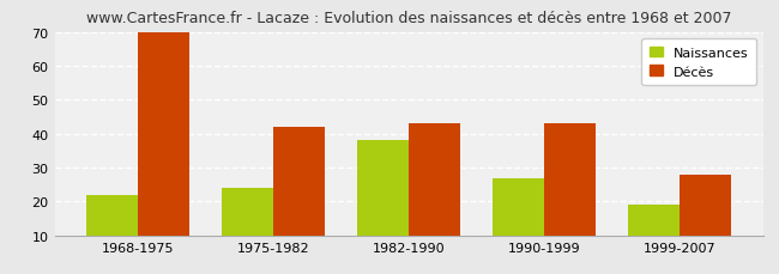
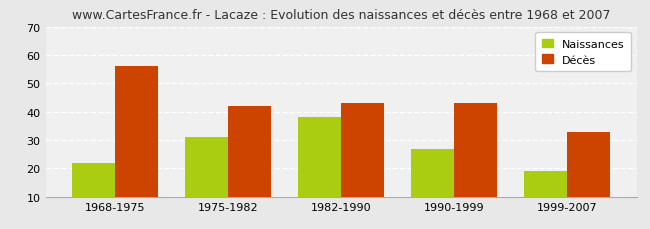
Décès/1968-1975: 70 -> 56
Naissances/1975-1982: 24 -> 31
Décès/1999-2007: 28 -> 33
